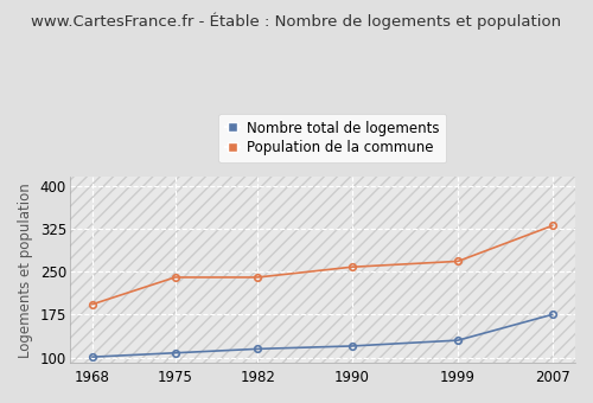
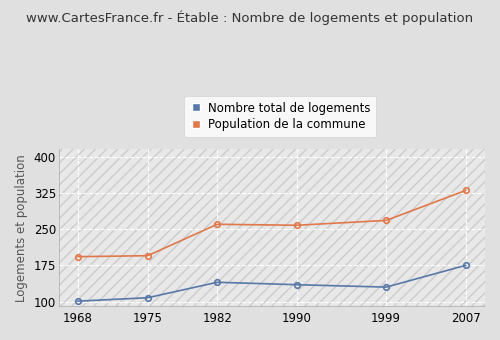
Population de la commune/1975: 240 -> 195
Nombre total de logements/1982: 115 -> 140
Population de la commune/1982: 240 -> 260
Nombre total de logements/1990: 120 -> 135
